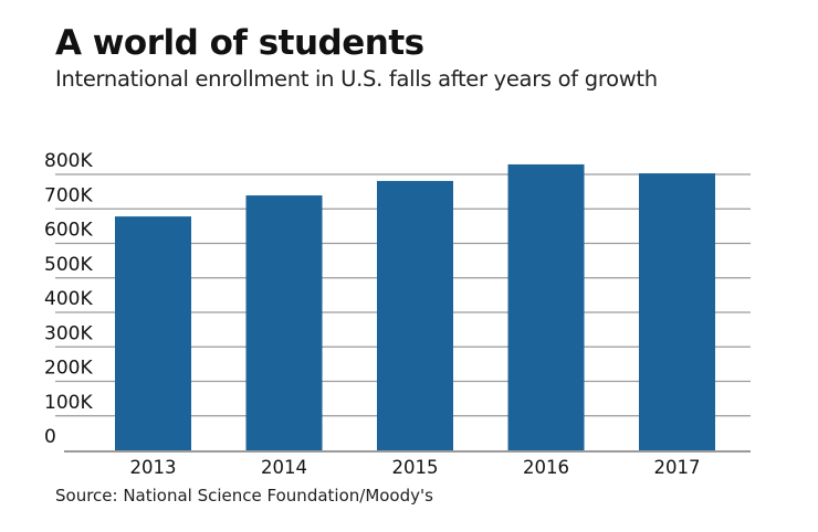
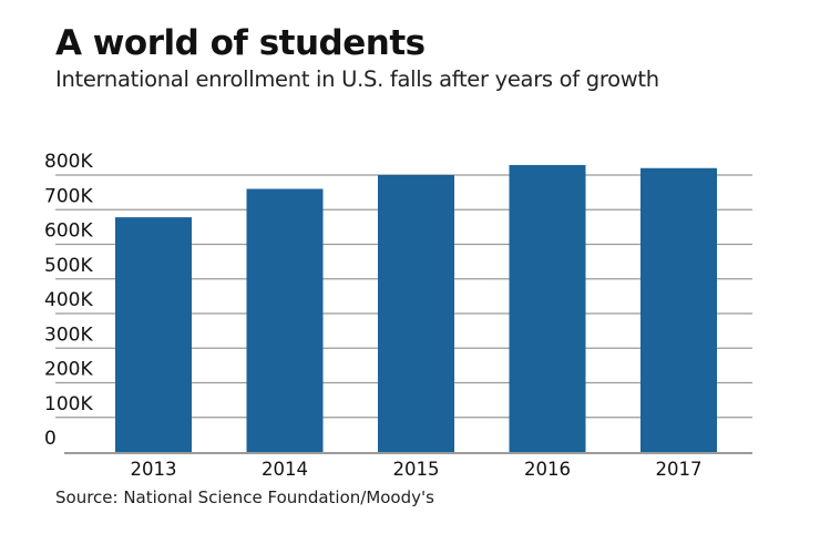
2014: 740K -> 760K
2015: 780K -> 800K
2017: 800K -> 820K
